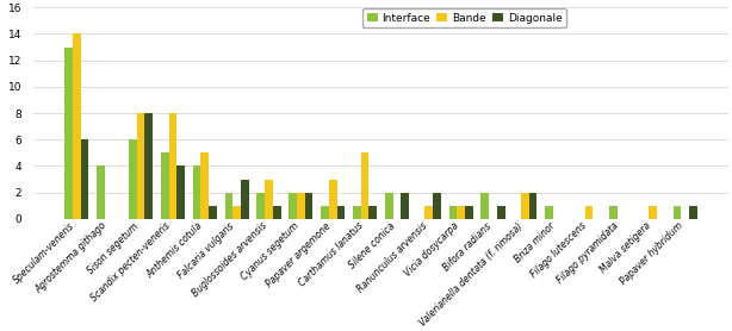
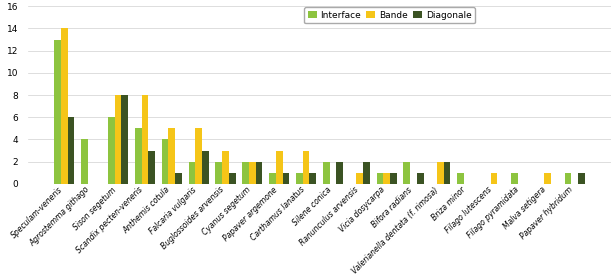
Diagonale/Scandix pecten-veneris: 4 -> 3
Bande/Falcaria vulgaris: 1 -> 5
Bande/Carthamus lanatus: 5 -> 3
